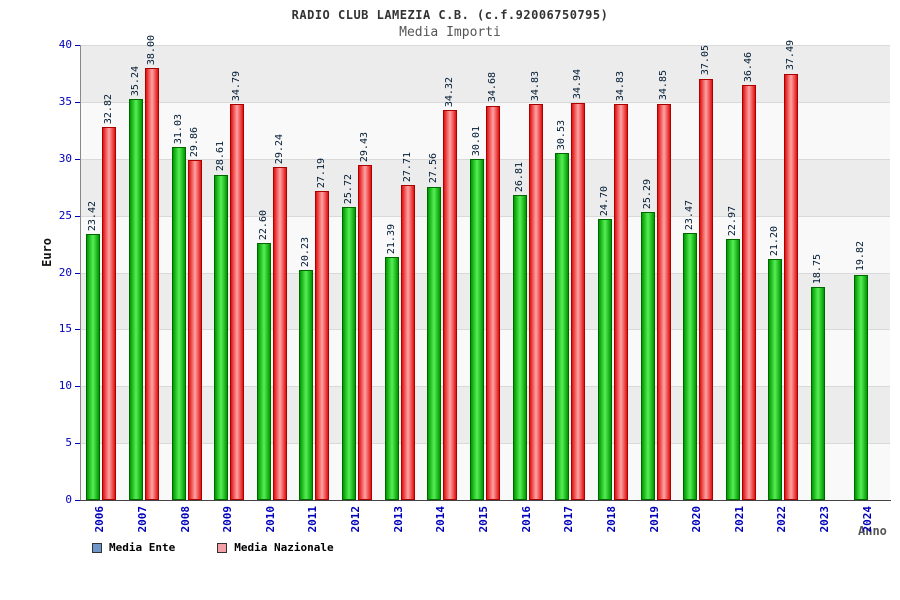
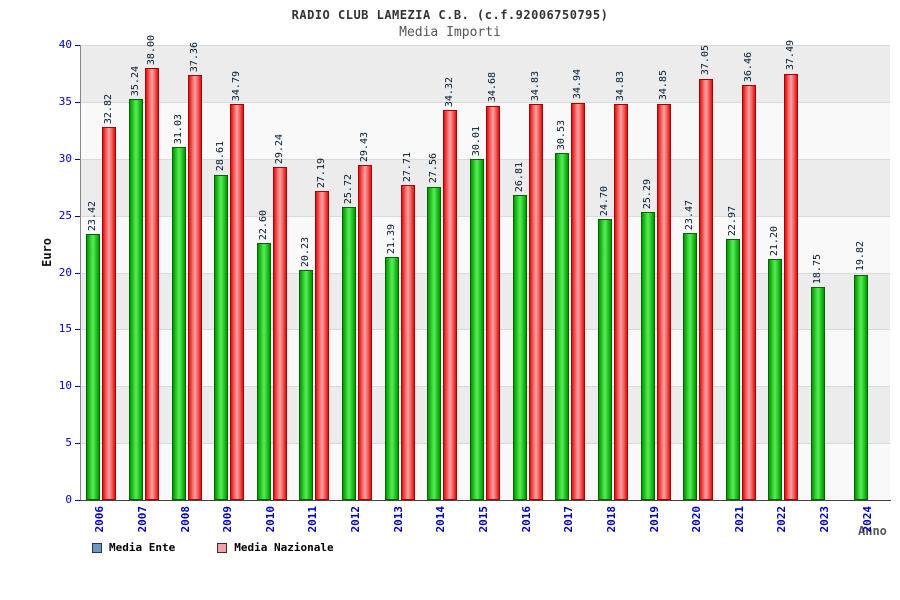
Media Nazionale/2008: 29.86 -> 37.36
